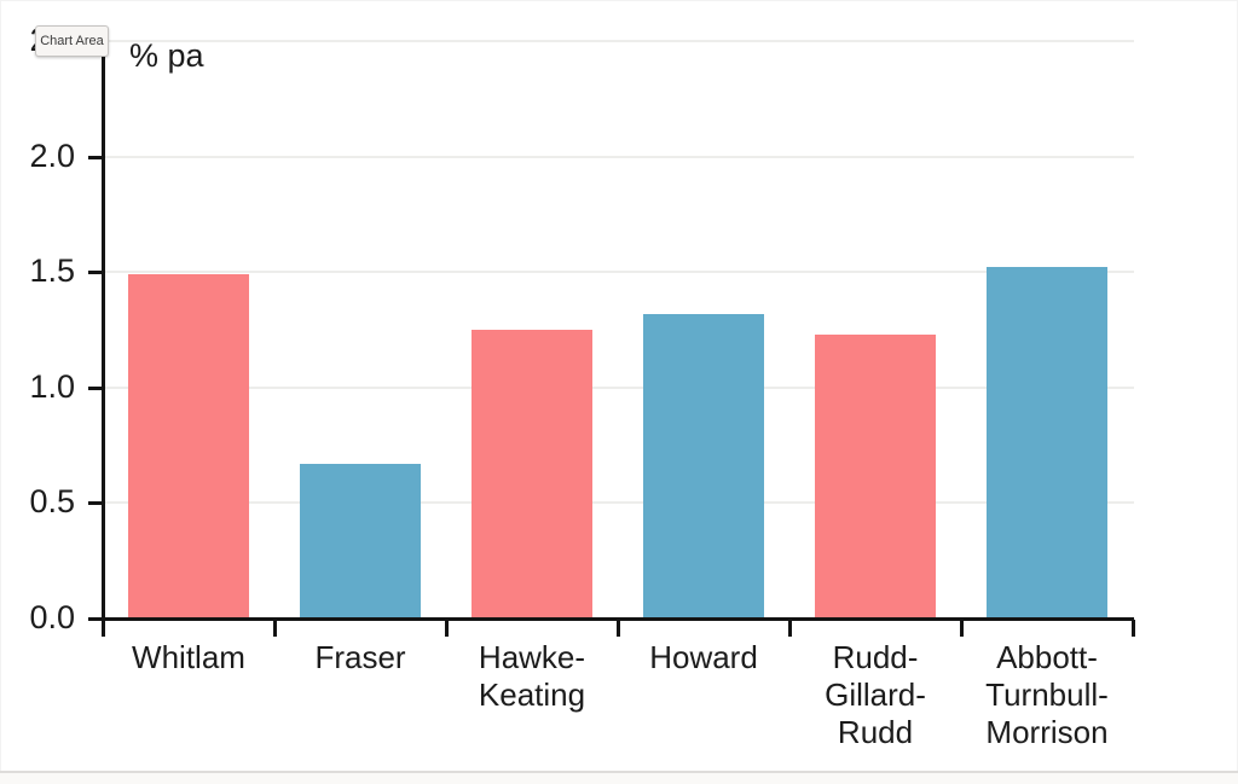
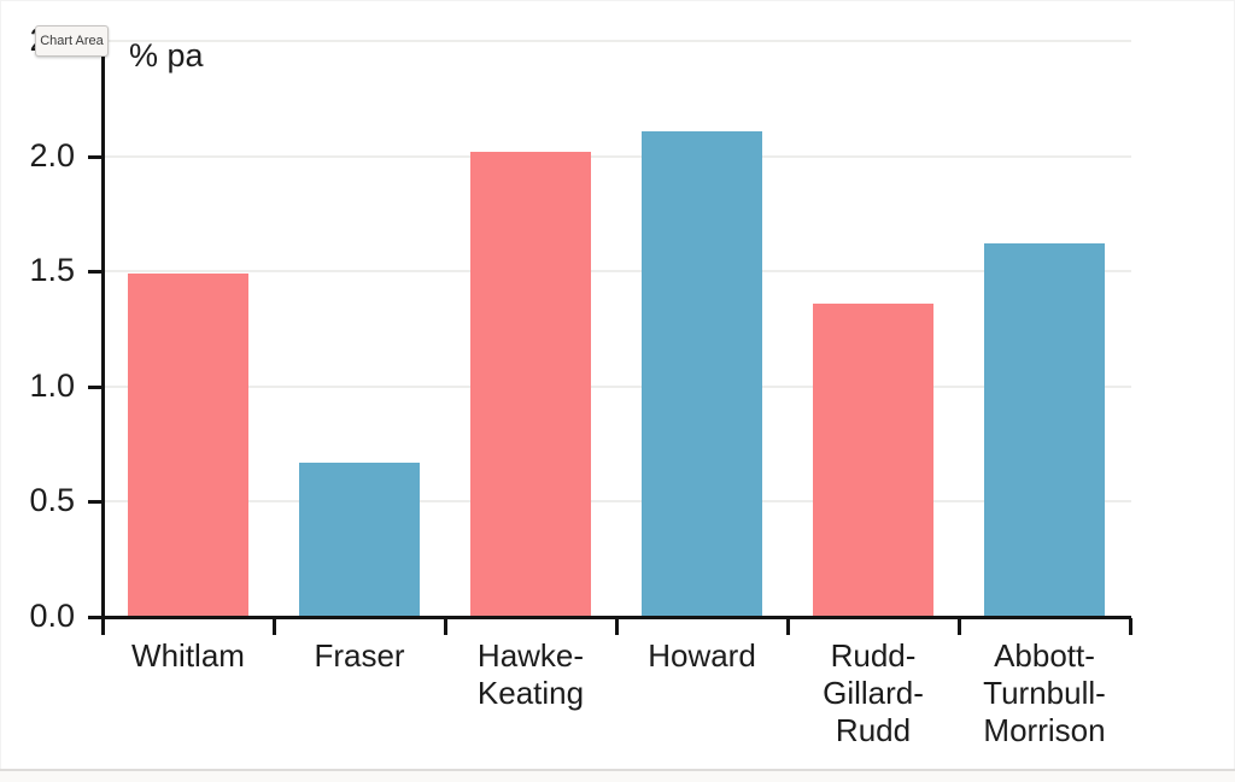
Hawke-Keating: 1.25 -> 2.02
Howard: 1.32 -> 2.11
Rudd-Gillard-Rudd: 1.23 -> 1.36
Abbott-Turnbull-Morrison: 1.52 -> 1.62
